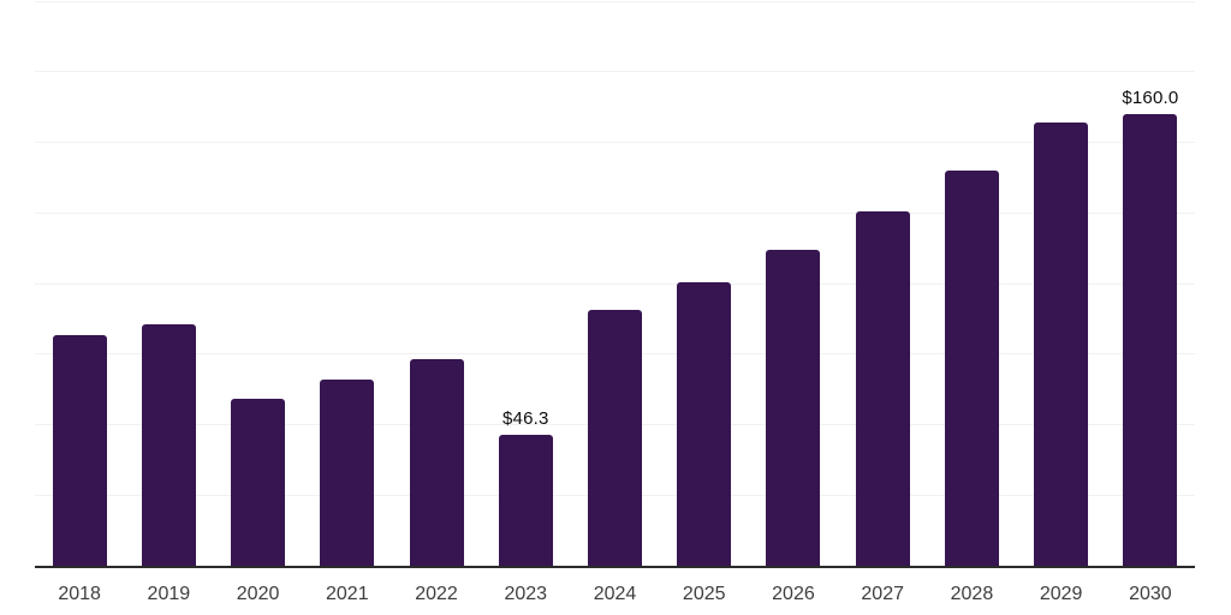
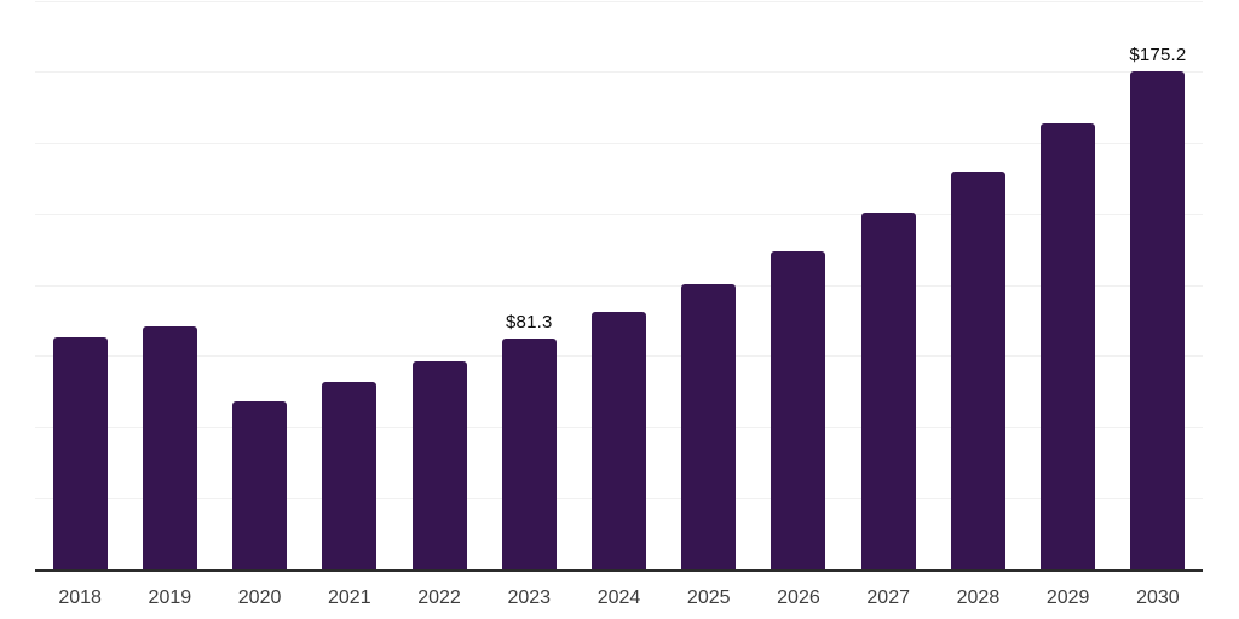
2023: $46.3 -> $81.3
2030: $160.0 -> $175.2
